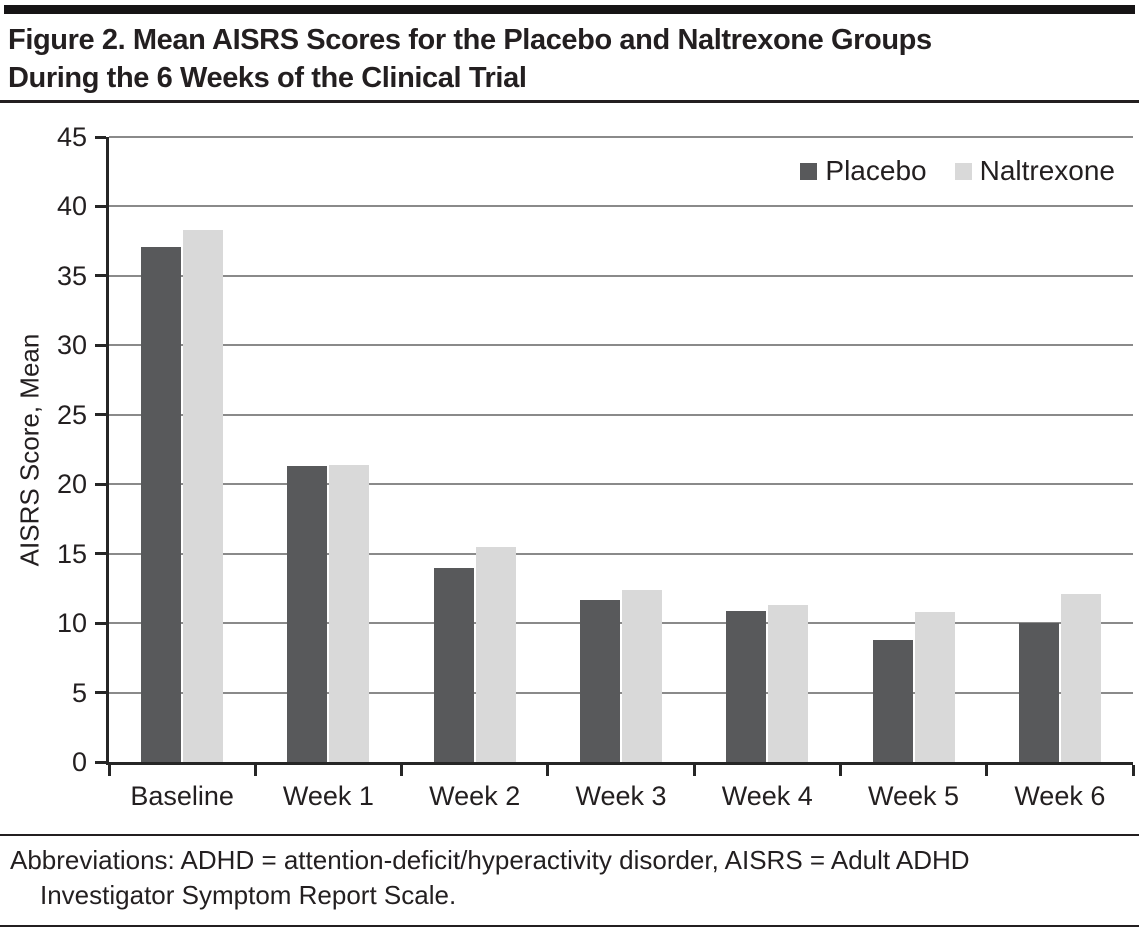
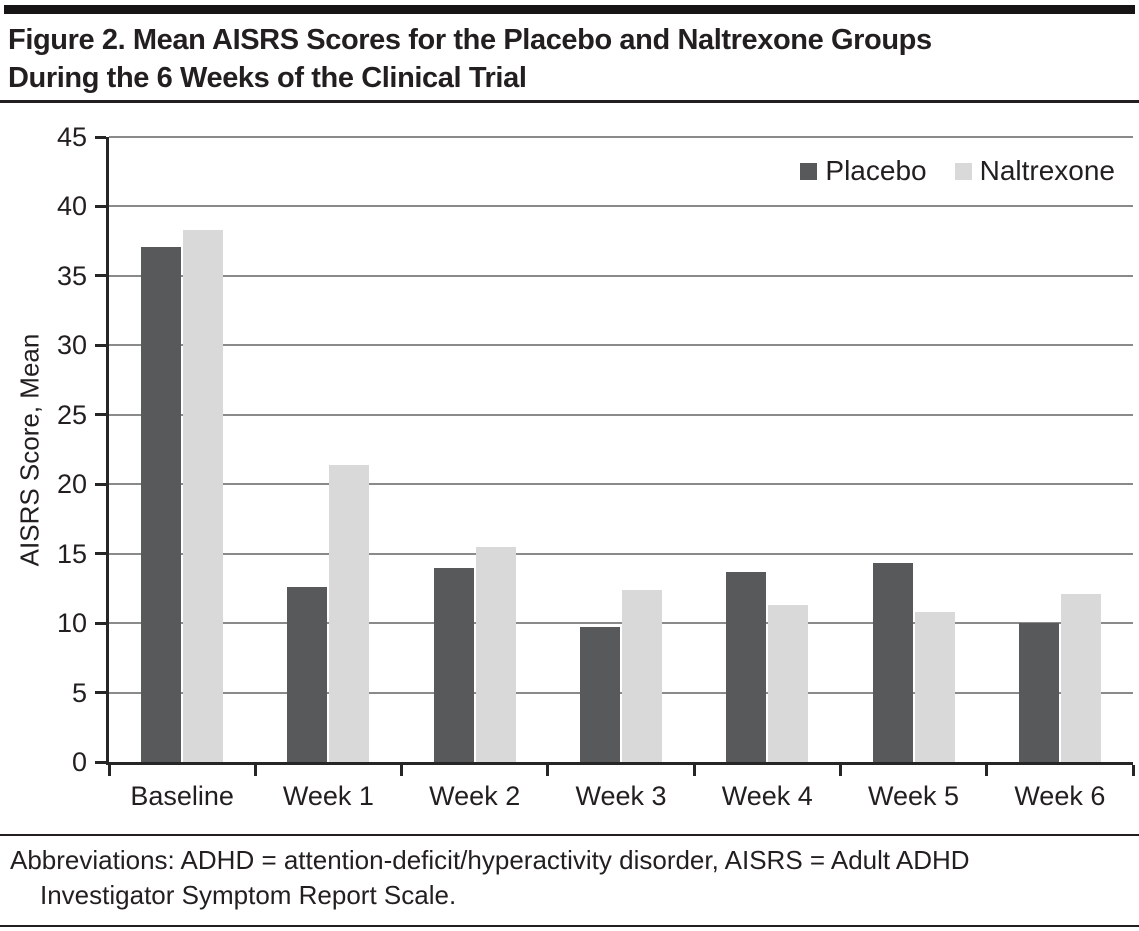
Placebo/Week 1: 21.3 -> 12.6
Placebo/Week 3: 11.7 -> 9.7
Placebo/Week 4: 10.9 -> 13.7
Placebo/Week 5: 8.8 -> 14.3
